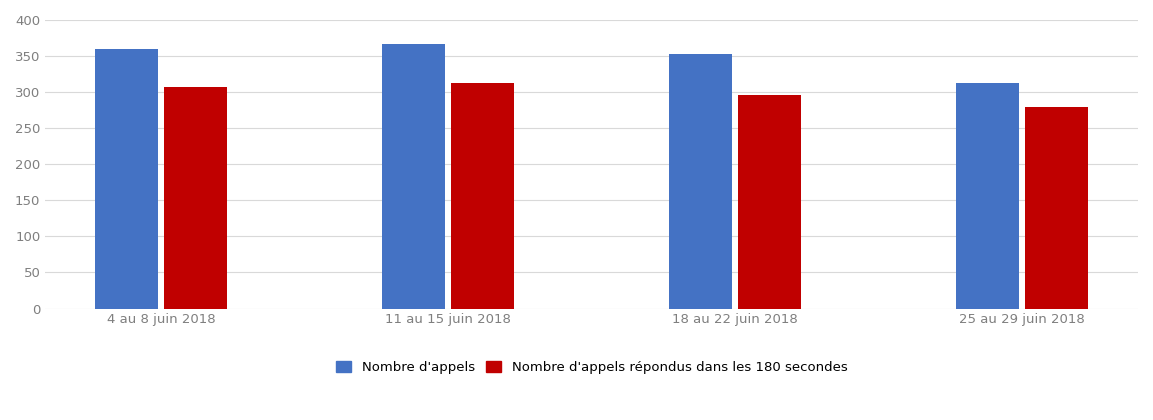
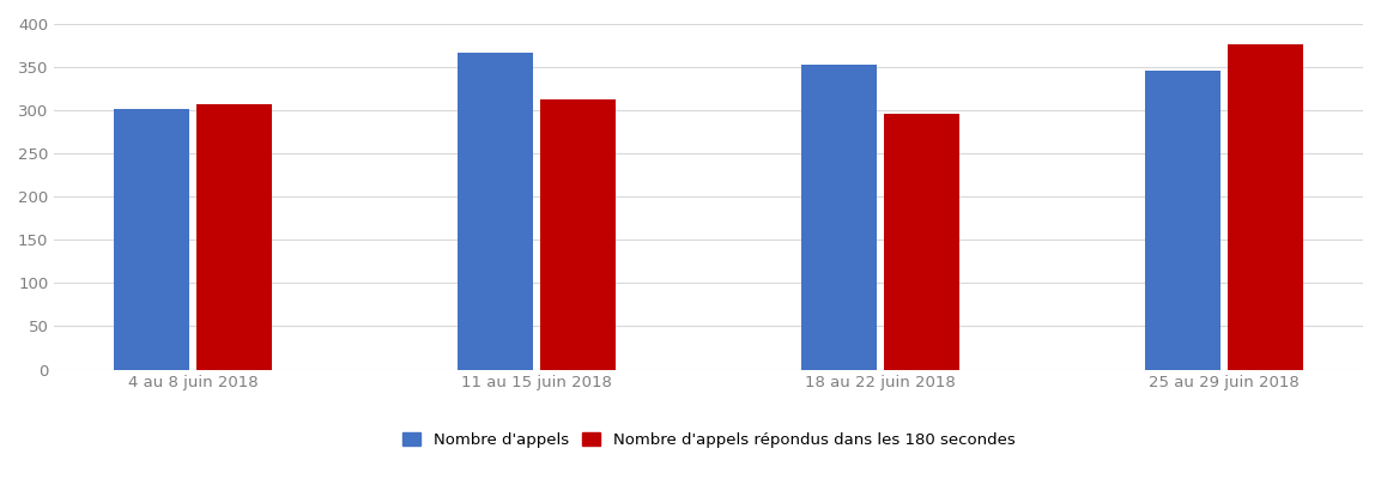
Nombre d'appels/4 au 8 juin 2018: 360 -> 302
Nombre d'appels/25 au 29 juin 2018: 313 -> 346
Nombre d'appels répondus dans les 180 secondes/25 au 29 juin 2018: 279 -> 376
